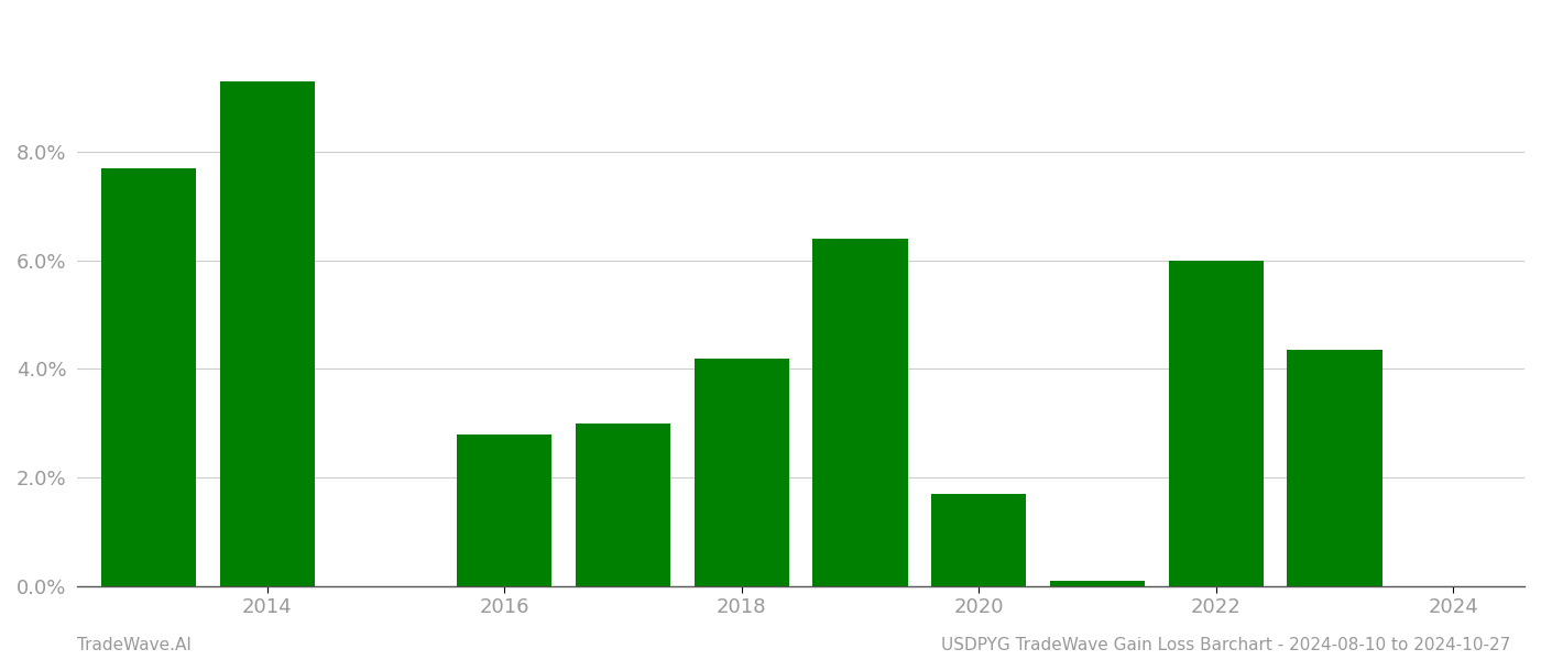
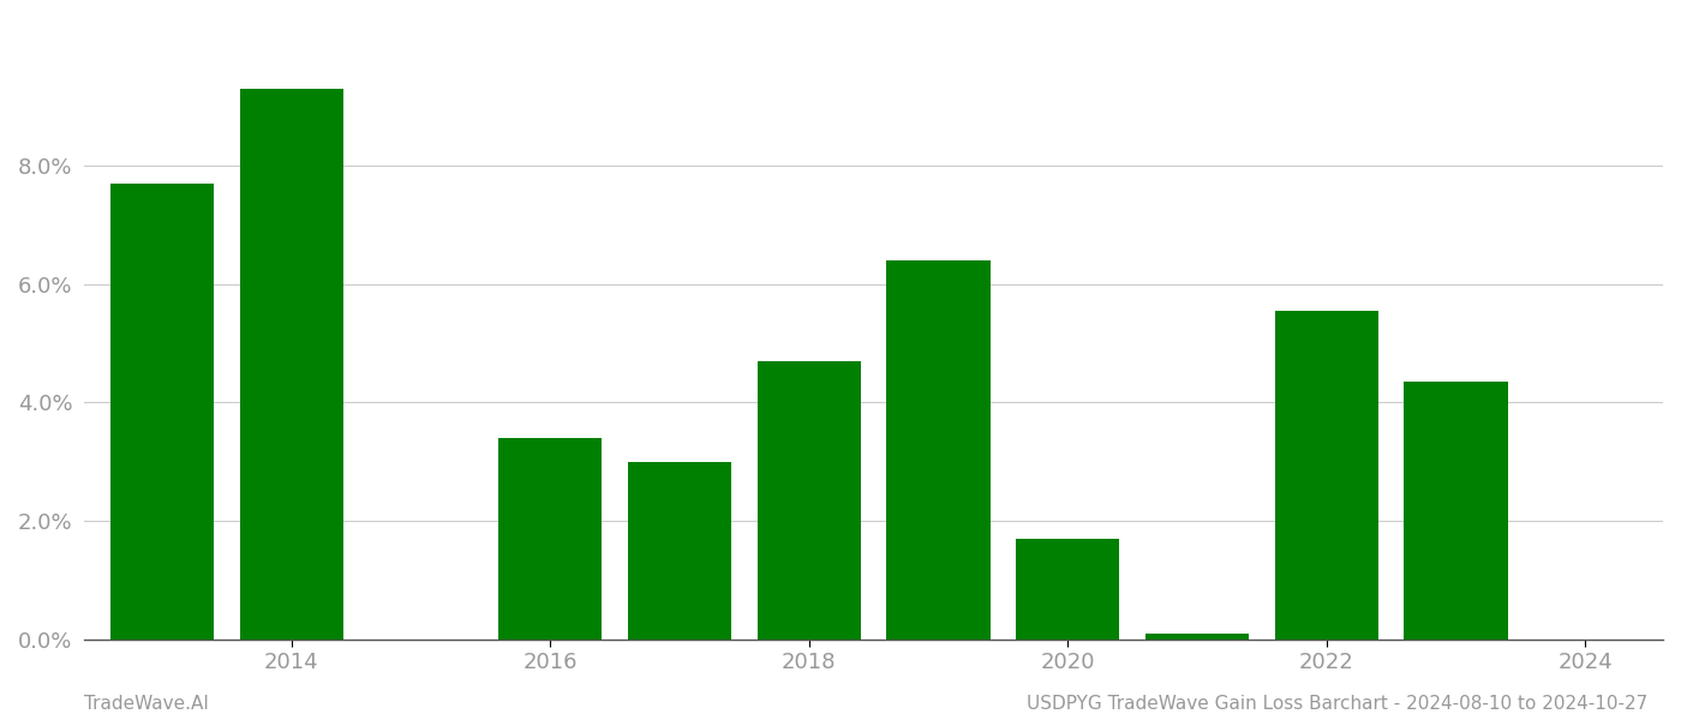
2016: 2.80% -> 3.40%
2018: 4.20% -> 4.70%
2022: 6.00% -> 5.55%
